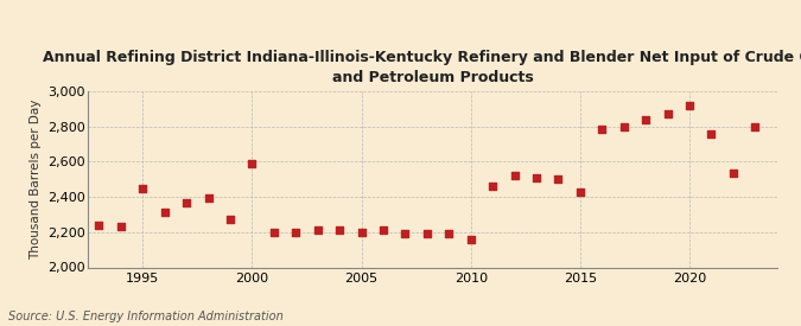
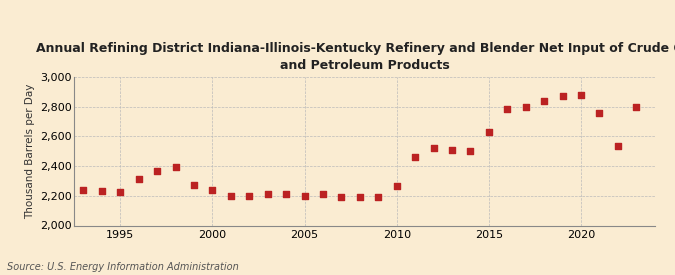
1995: 2,450 -> 2,220
2000: 2,590 -> 2,240
2010: 2,160 -> 2,260
2015: 2,430 -> 2,630
2020: 2,920 -> 2,880
